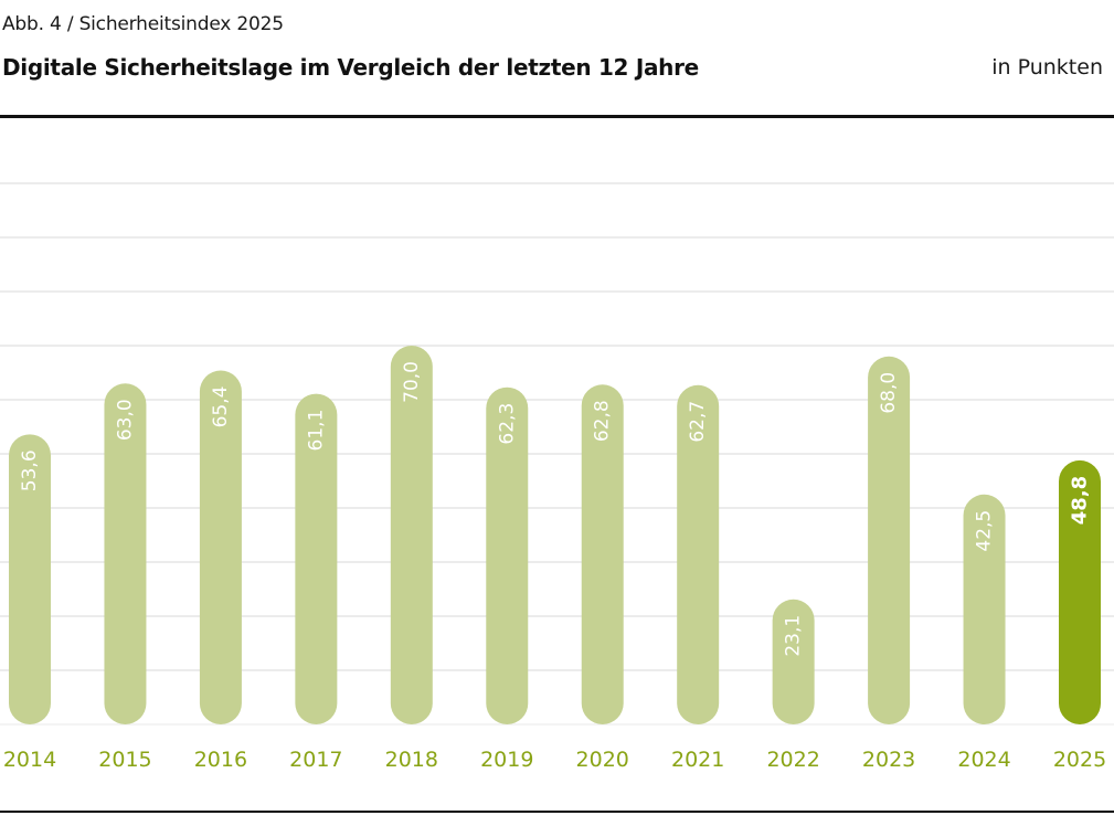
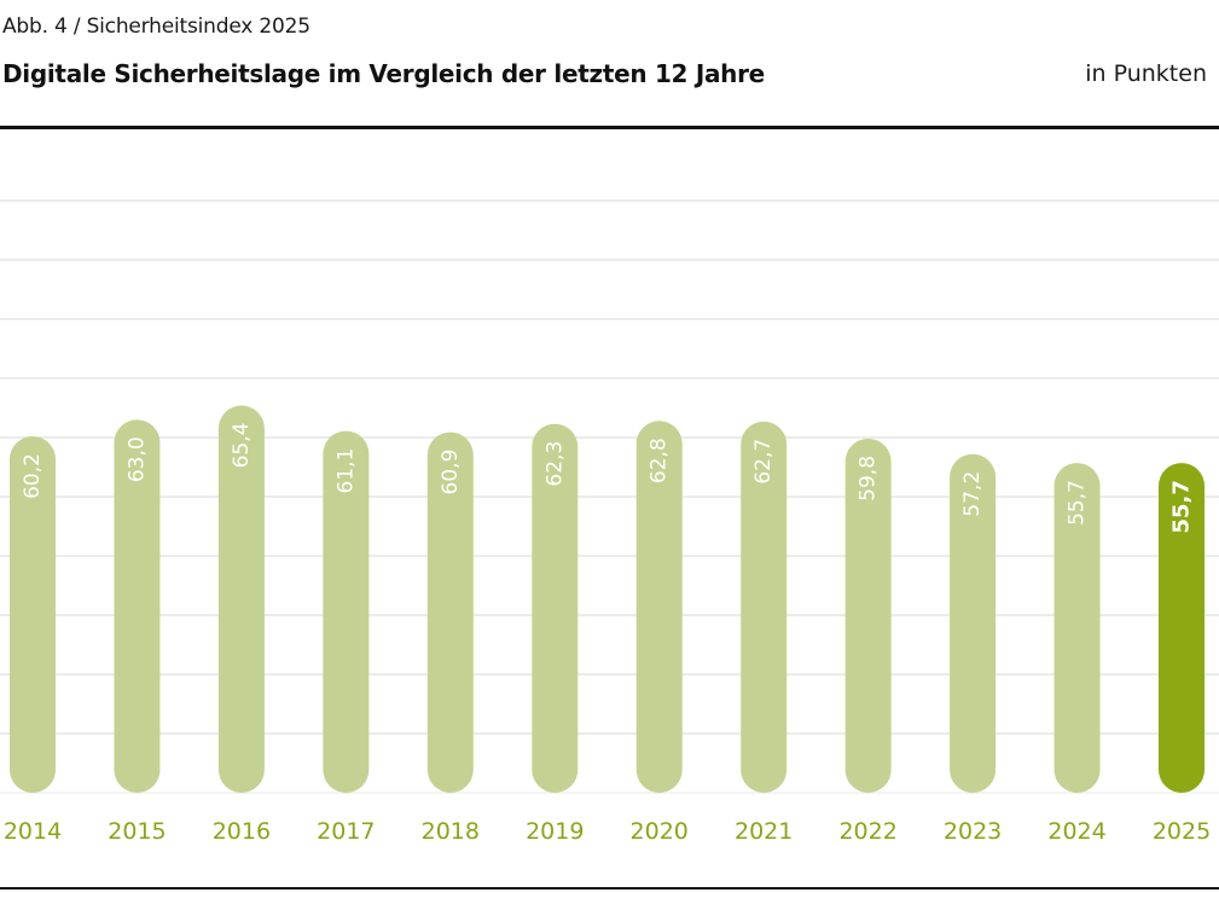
2014: 53,6 -> 60,2
2018: 70,0 -> 60,9
2022: 23,1 -> 59,8
2023: 68,0 -> 57,2
2024: 42,5 -> 55,7
2025: 48,8 -> 55,7
